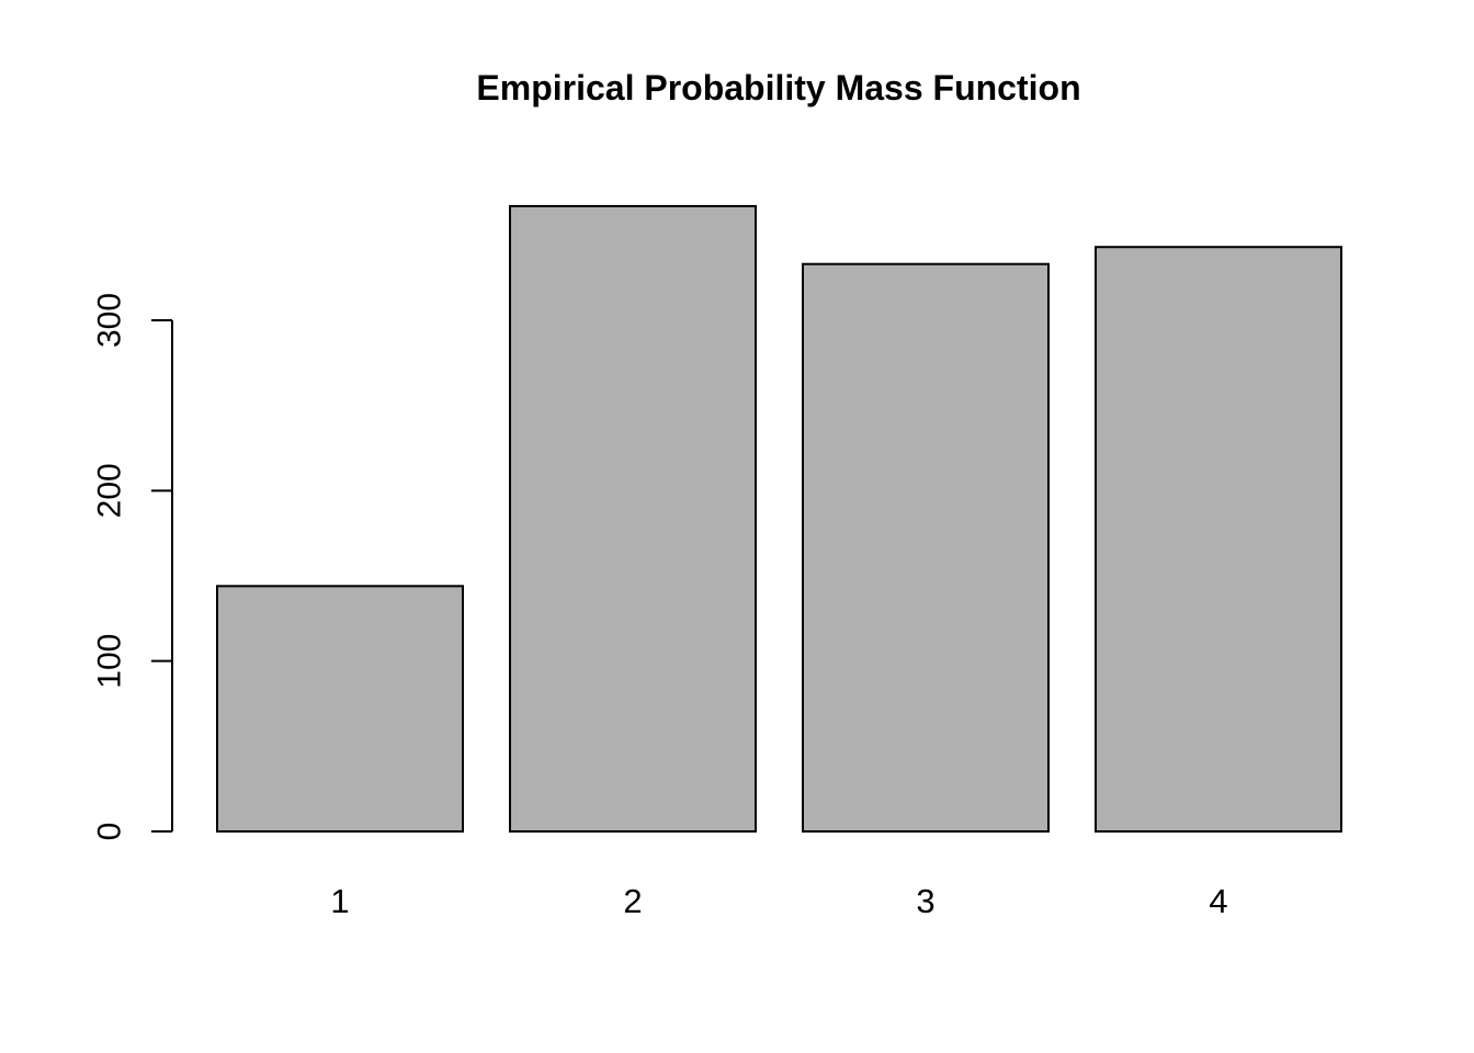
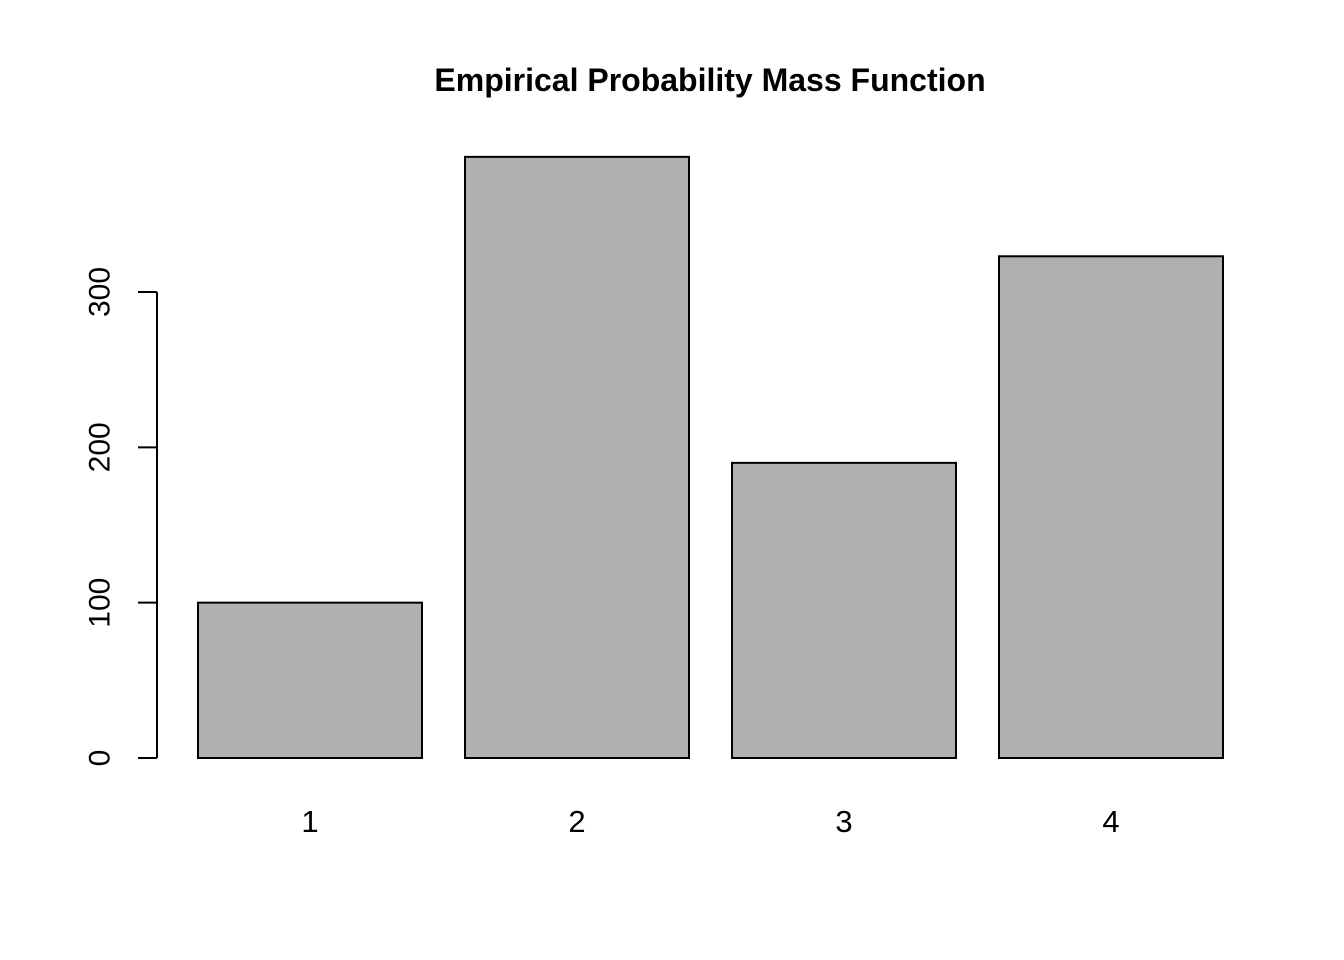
1: 144 -> 100
2: 367 -> 387
3: 333 -> 190
4: 343 -> 323
